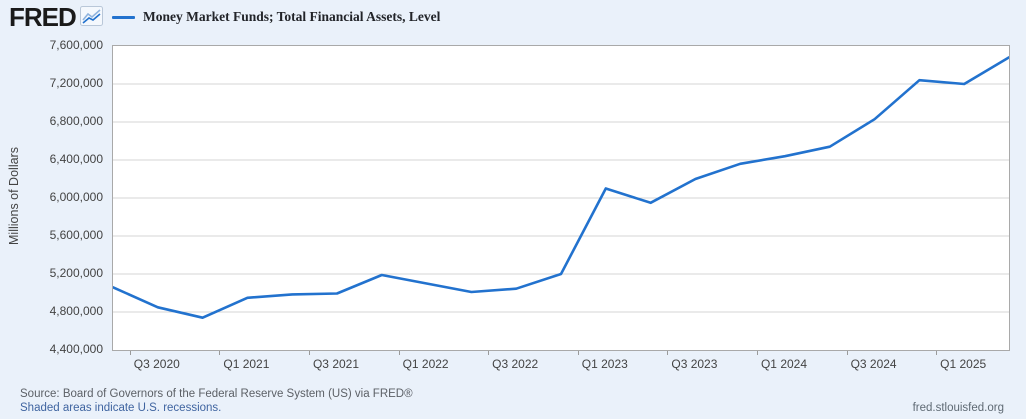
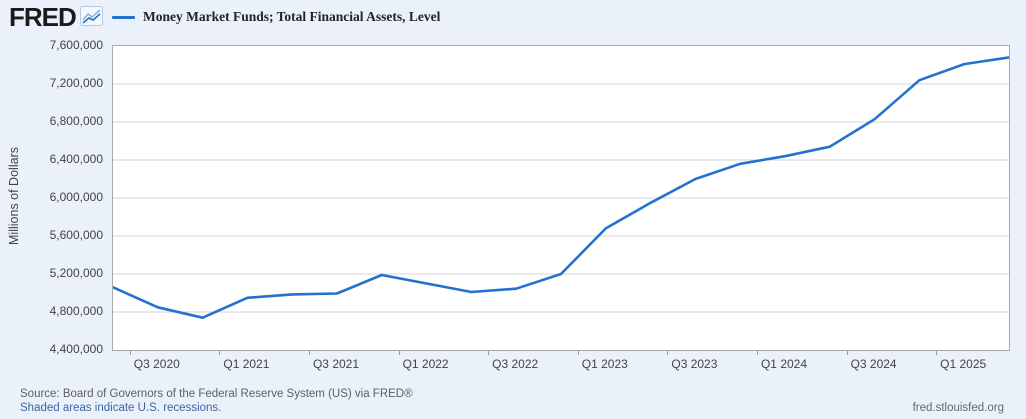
Q1 2023: 6100000 -> 5700000
Q1 2025: 7200000 -> 7400000
